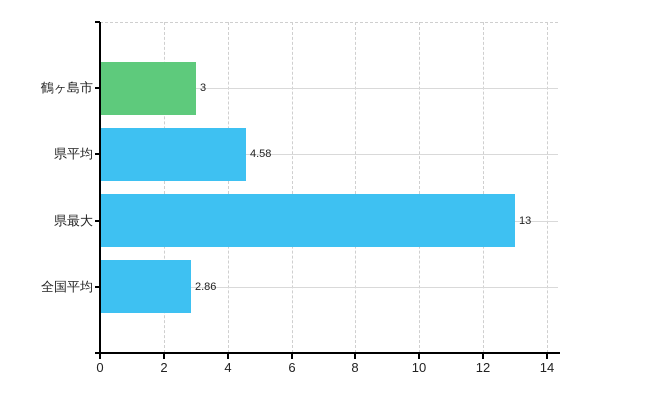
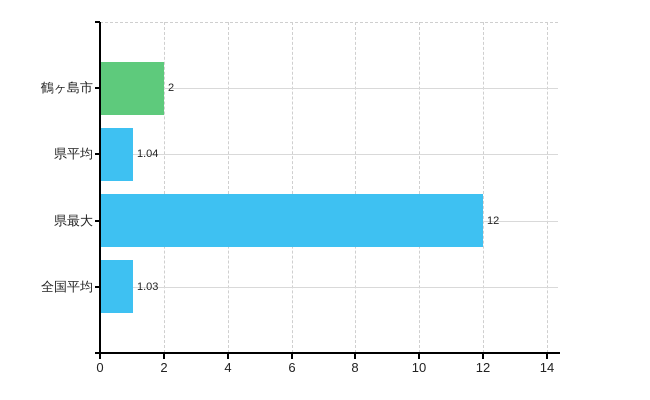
鶴ヶ島市: 3 -> 2
県平均: 4.58 -> 1.04
県最大: 13 -> 12
全国平均: 2.86 -> 1.03
